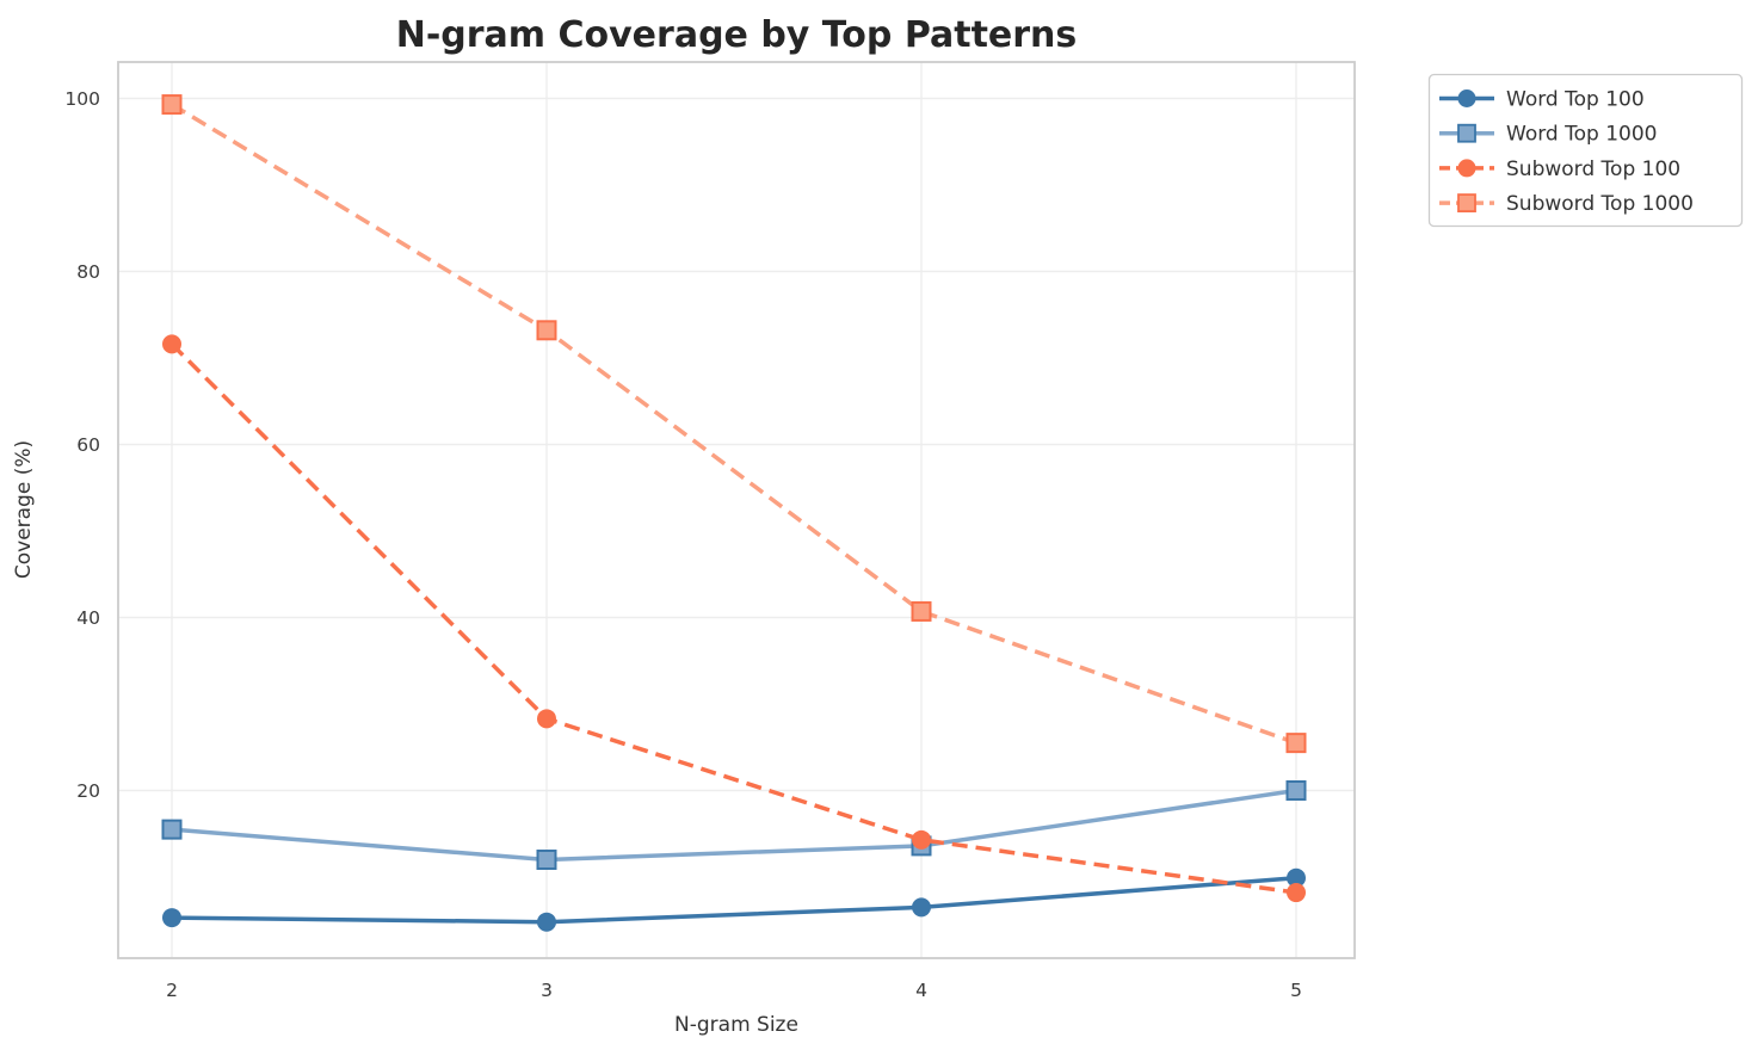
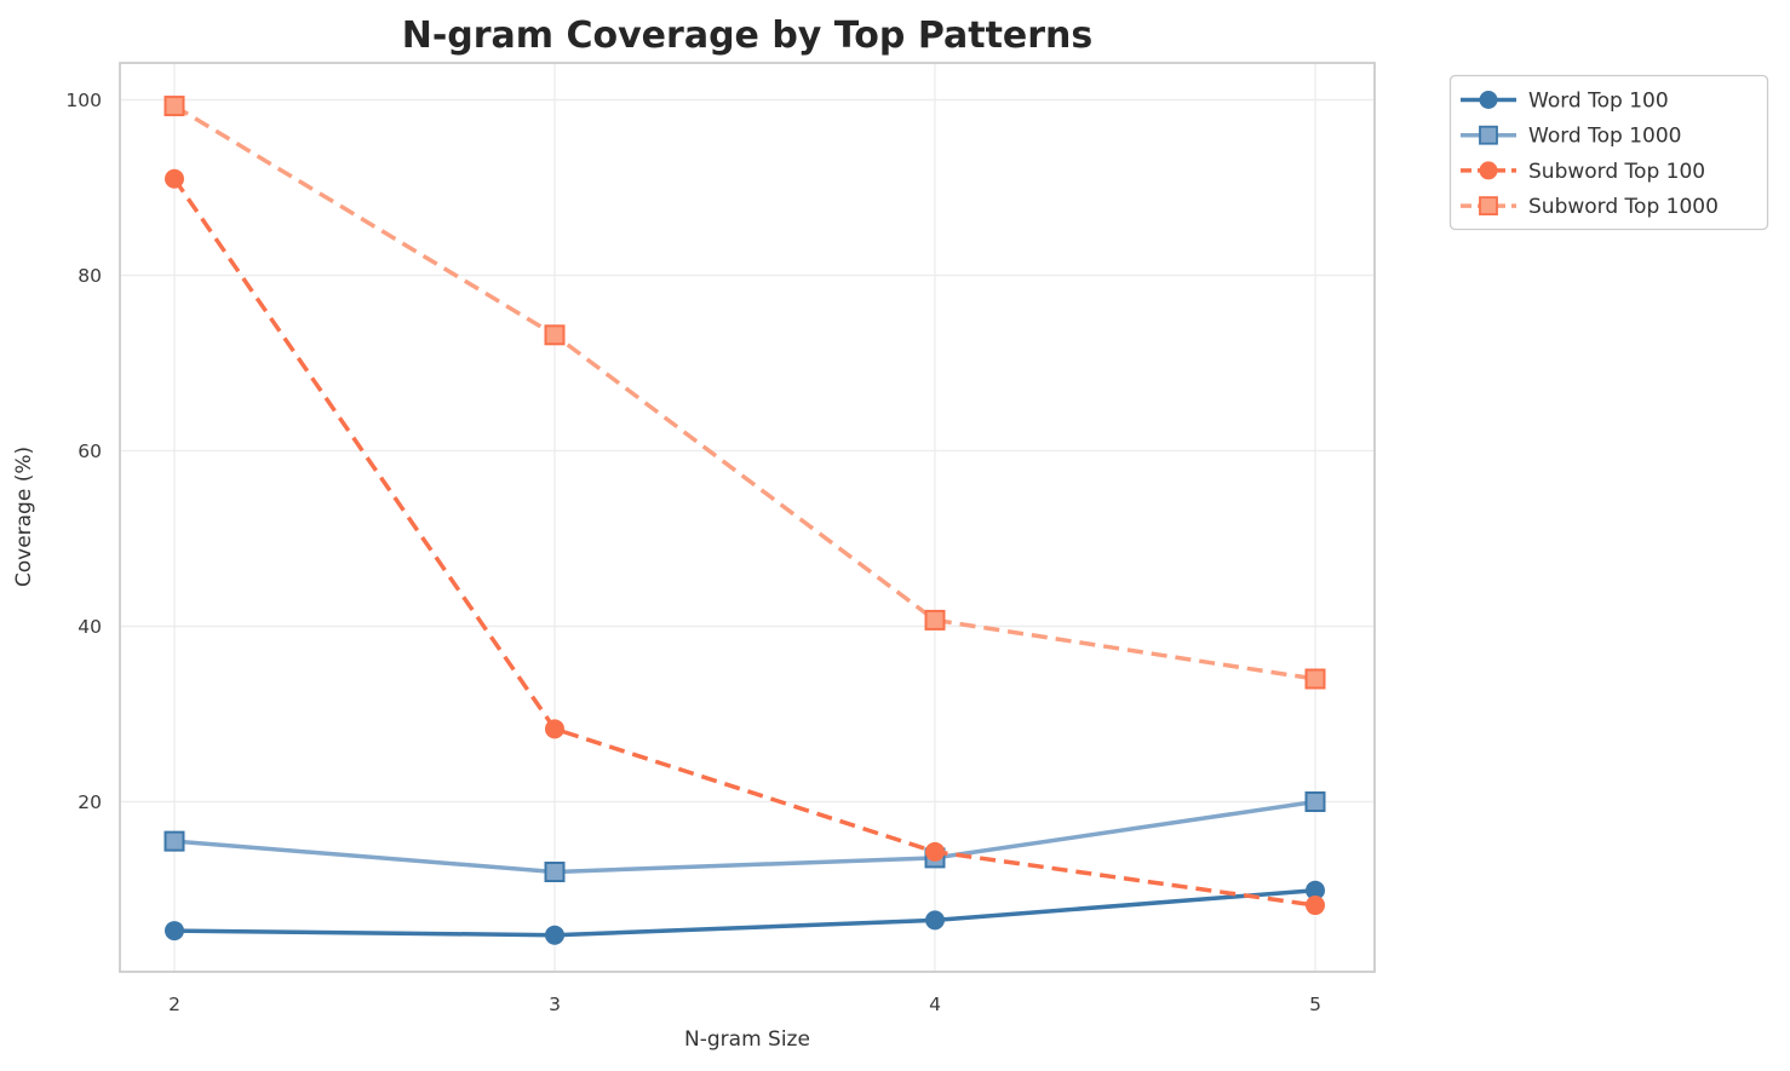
Subword Top 100/2: 72 -> 91
Subword Top 1000/5: 26 -> 34
